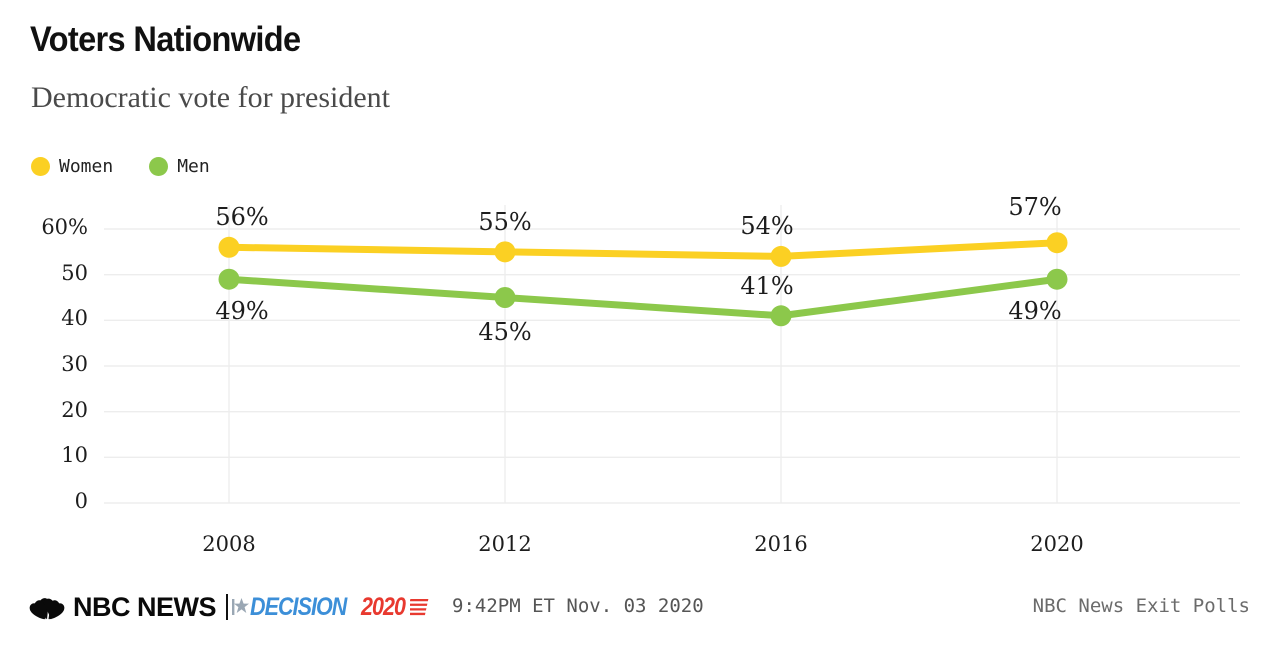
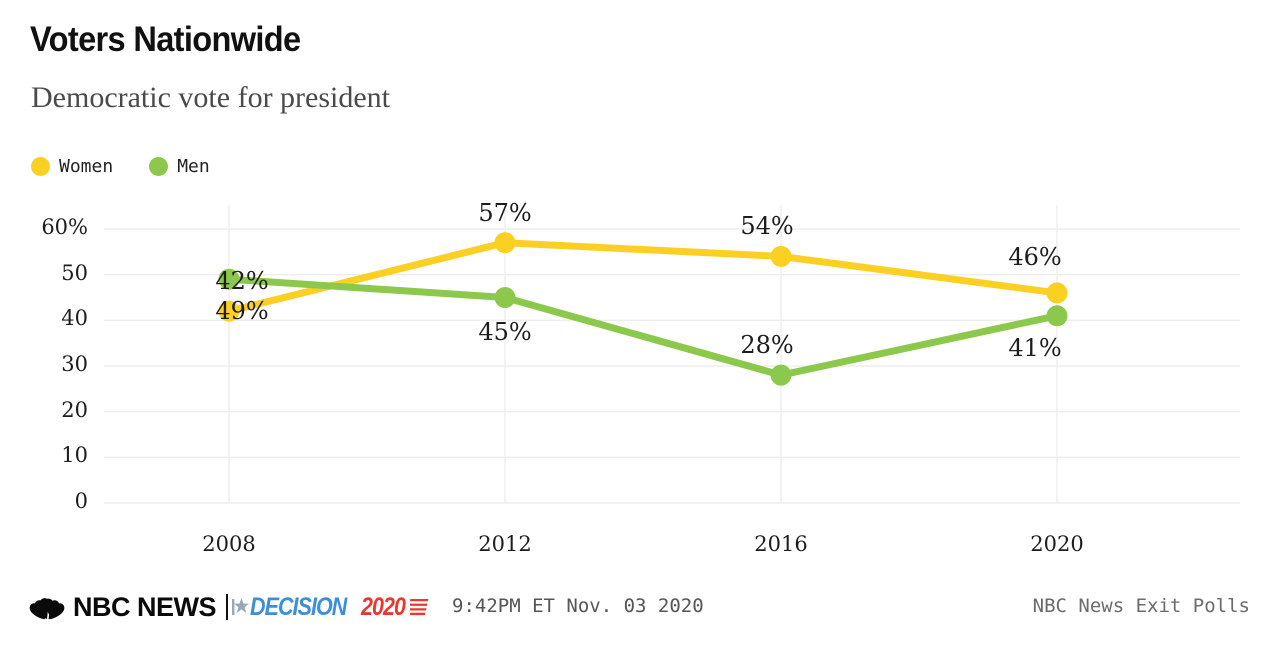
Women/2008: 56% -> 42%
Women/2012: 55% -> 57%
Men/2016: 41% -> 28%
Women/2020: 57% -> 46%
Men/2020: 49% -> 41%
